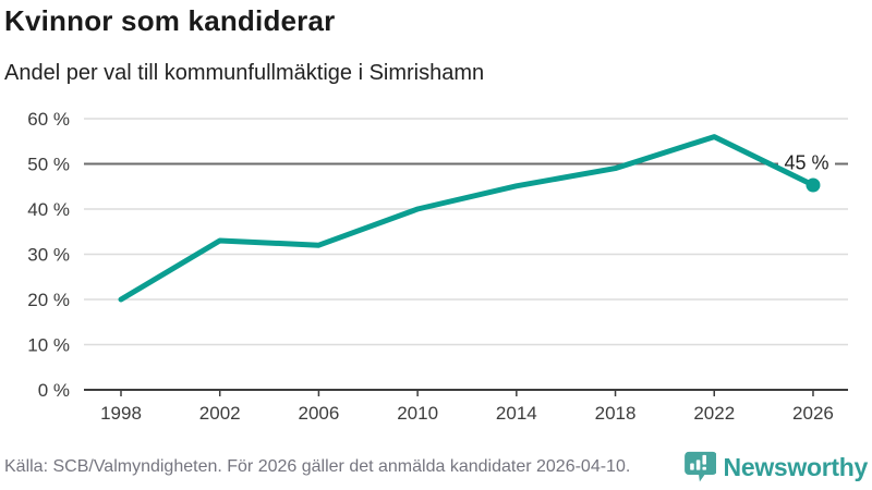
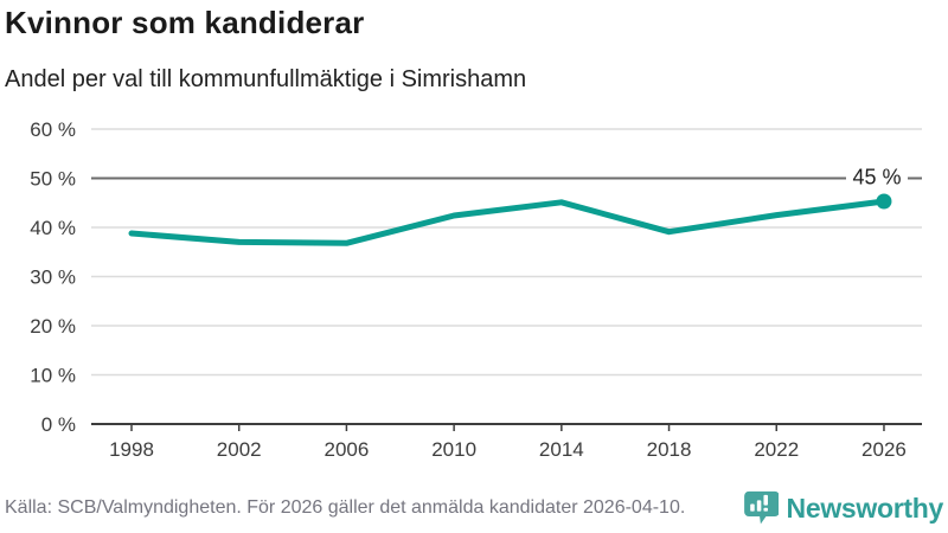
1998: 20% -> 39%
2002: 33% -> 37%
2006: 32% -> 37%
2010: 40% -> 42%
2018: 49% -> 39%
2022: 56% -> 42%
